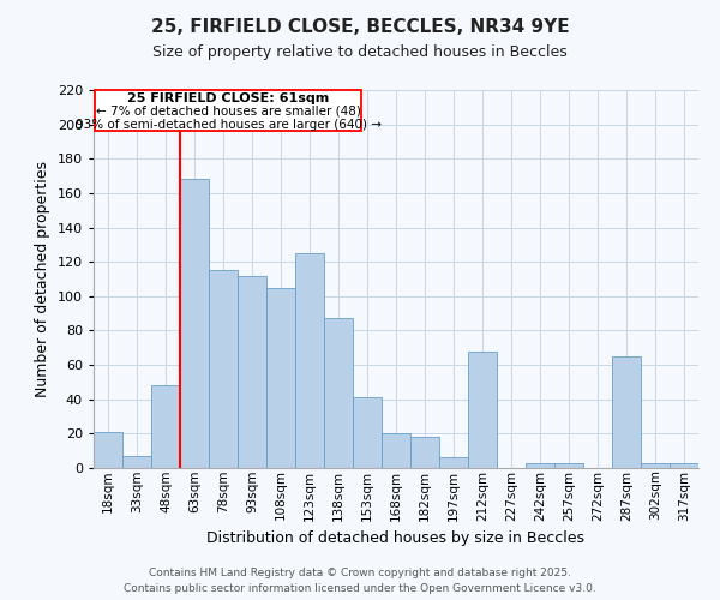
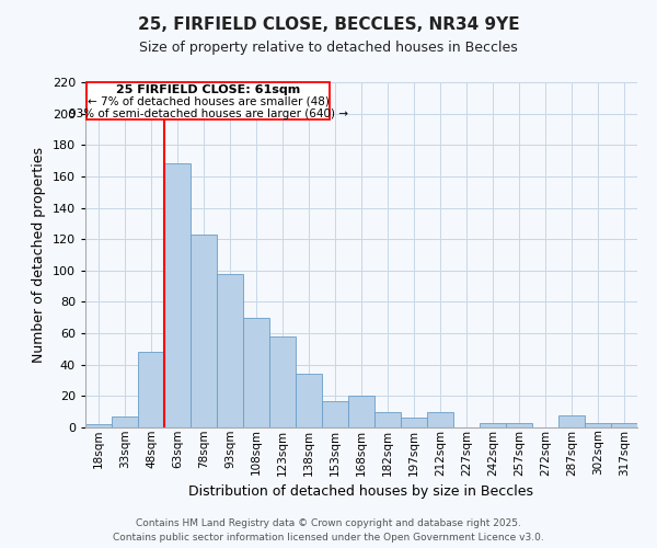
18sqm: 21 -> 2
78sqm: 115 -> 123
93sqm: 112 -> 98
108sqm: 105 -> 70
123sqm: 125 -> 58
138sqm: 87 -> 34
153sqm: 41 -> 17
182sqm: 18 -> 10
212sqm: 68 -> 10
287sqm: 65 -> 8
